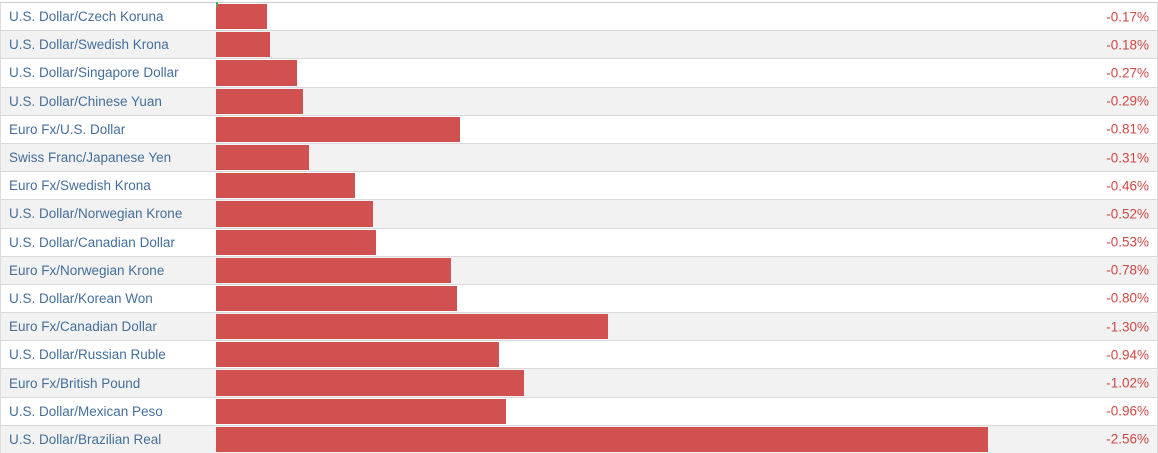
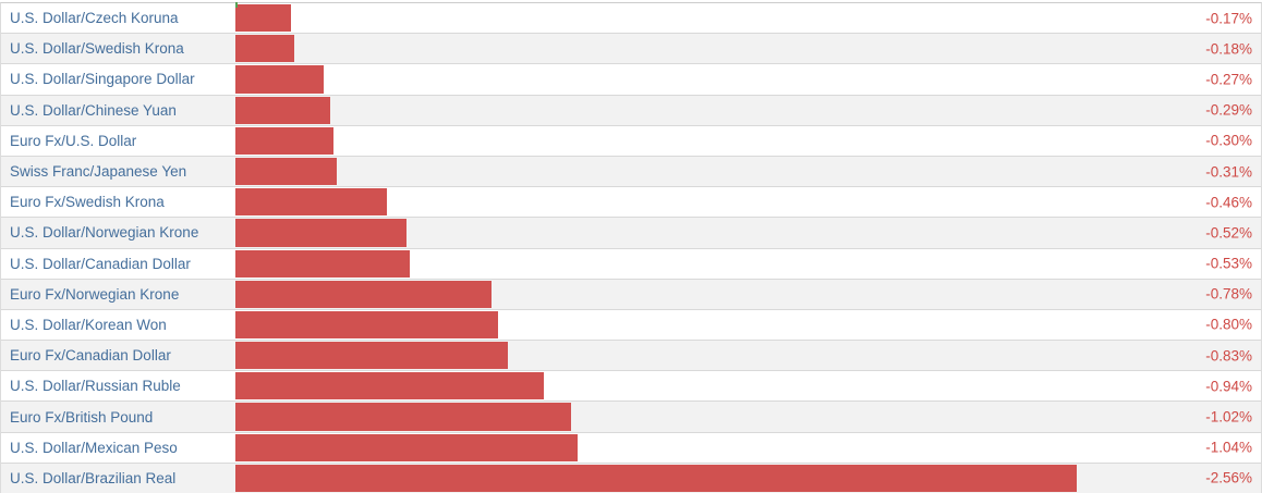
Euro Fx/U.S. Dollar: -0.81% -> -0.30%
Euro Fx/Canadian Dollar: -1.30% -> -0.83%
U.S. Dollar/Mexican Peso: -0.96% -> -1.04%
